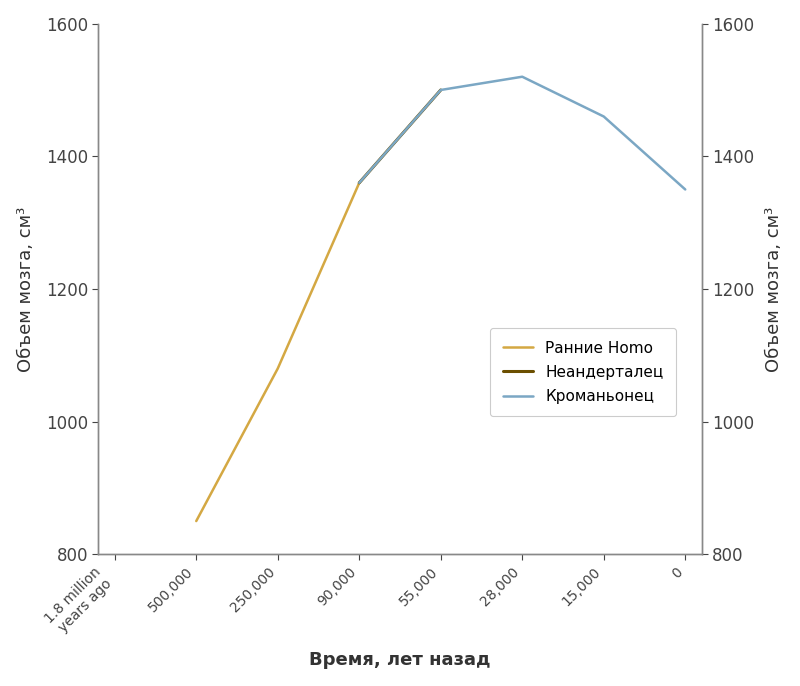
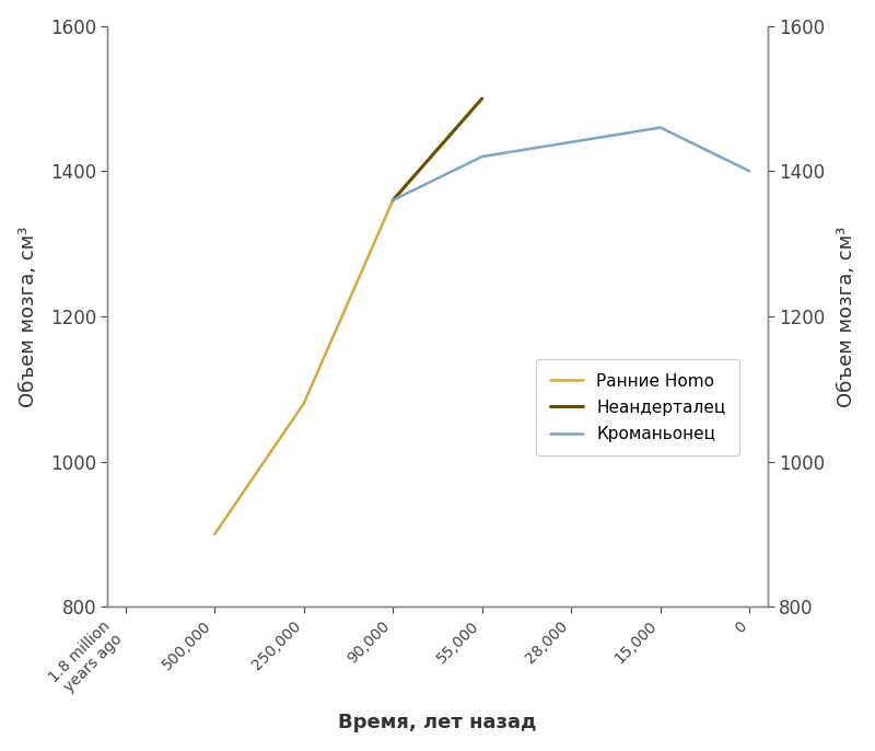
Ранние Homo/500,000: 850 -> 900
Кроманьонец/55,000: 1500 -> 1420
Кроманьонец/28,000: 1520 -> 1440
Кроманьонец/0: 1350 -> 1400
